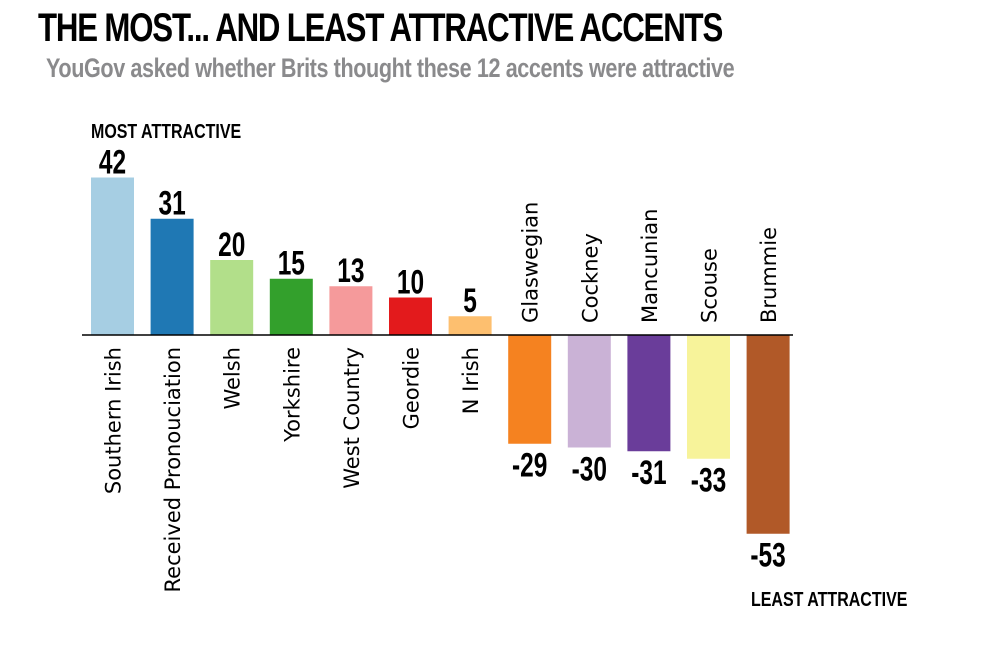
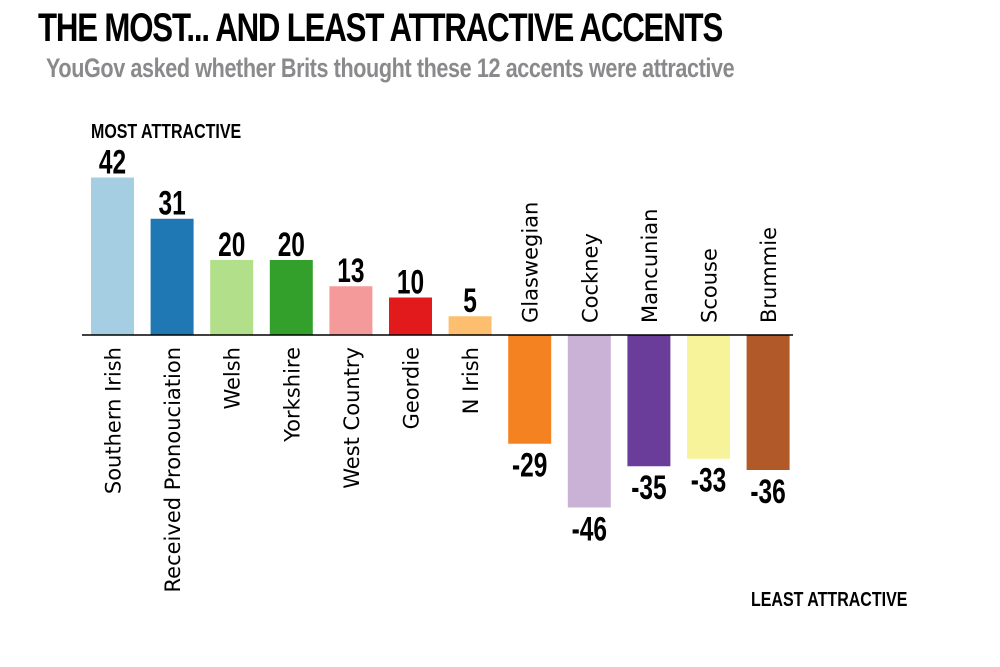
Yorkshire: 15 -> 20
Cockney: -30 -> -46
Mancunian: -31 -> -35
Brummie: -53 -> -36
